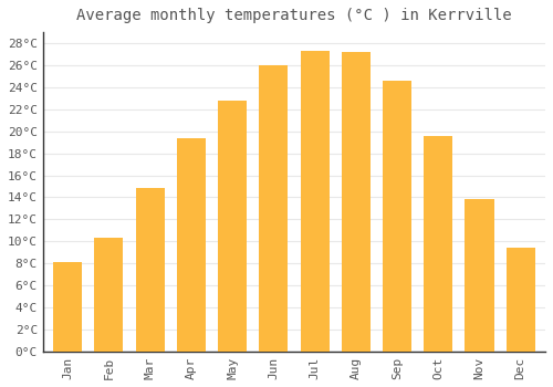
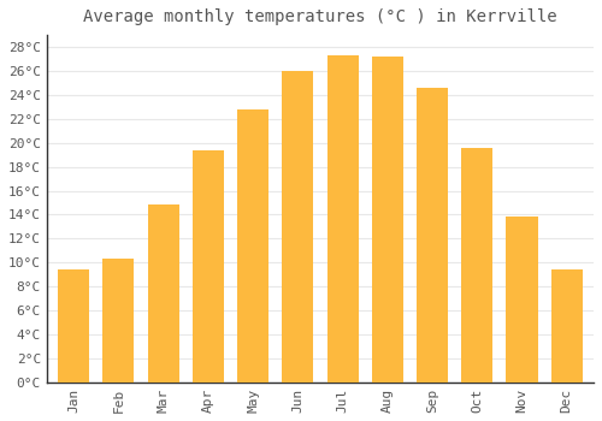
Jan: 8.1°C -> 9.4°C
